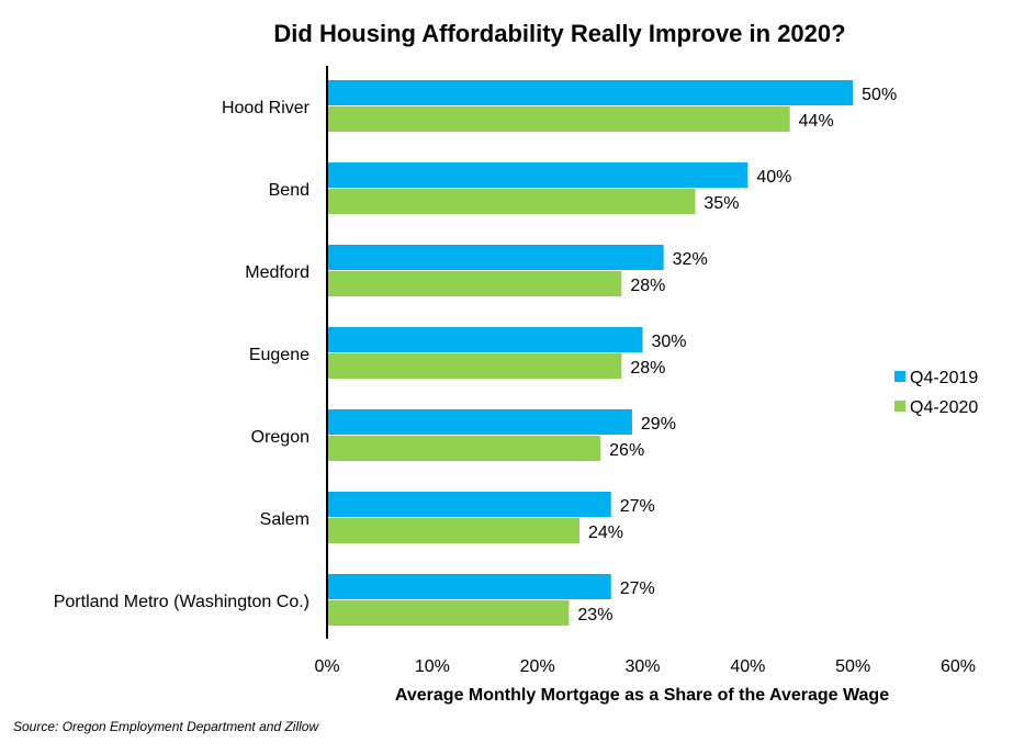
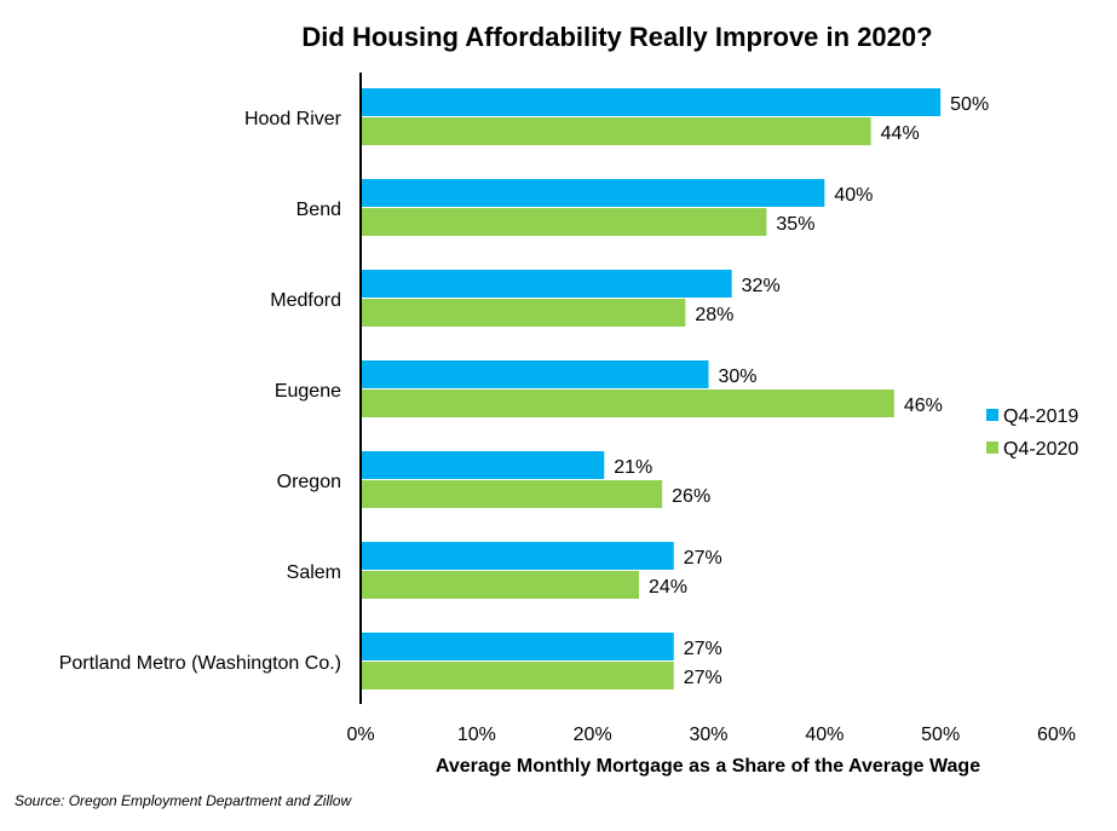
Q4-2020/Eugene: 28% -> 46%
Q4-2019/Oregon: 29% -> 21%
Q4-2020/Portland Metro (Washington Co.): 23% -> 27%
